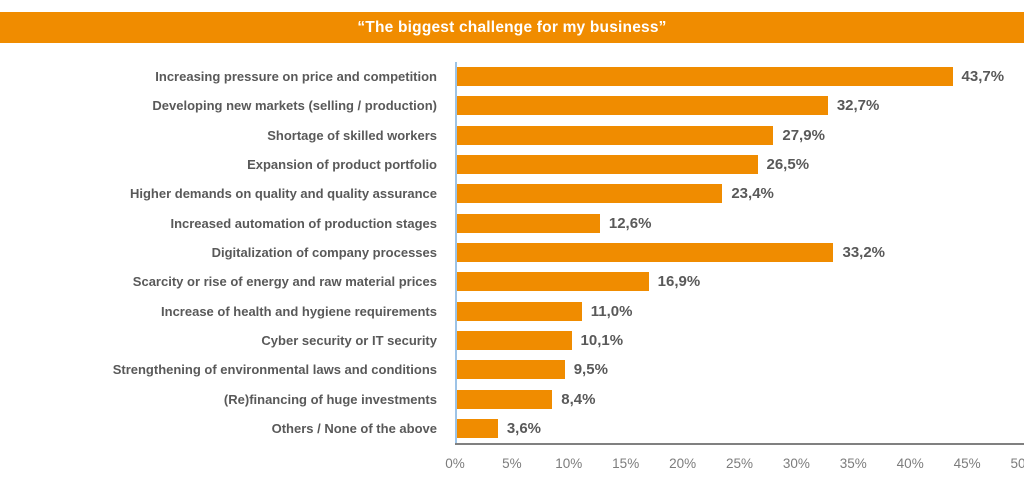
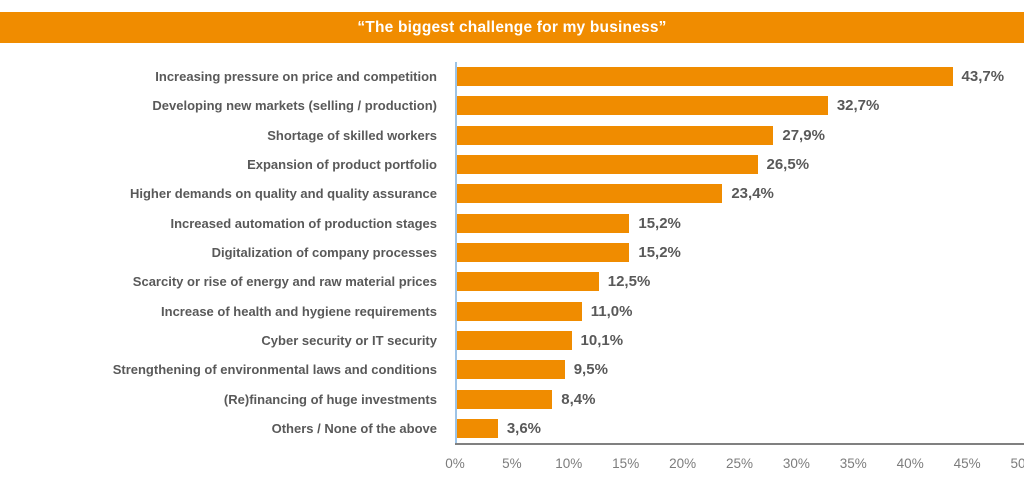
Increased automation of production stages: 12,6% -> 15,2%
Digitalization of company processes: 33,2% -> 15,2%
Scarcity or rise of energy and raw material prices: 16,9% -> 12,5%
